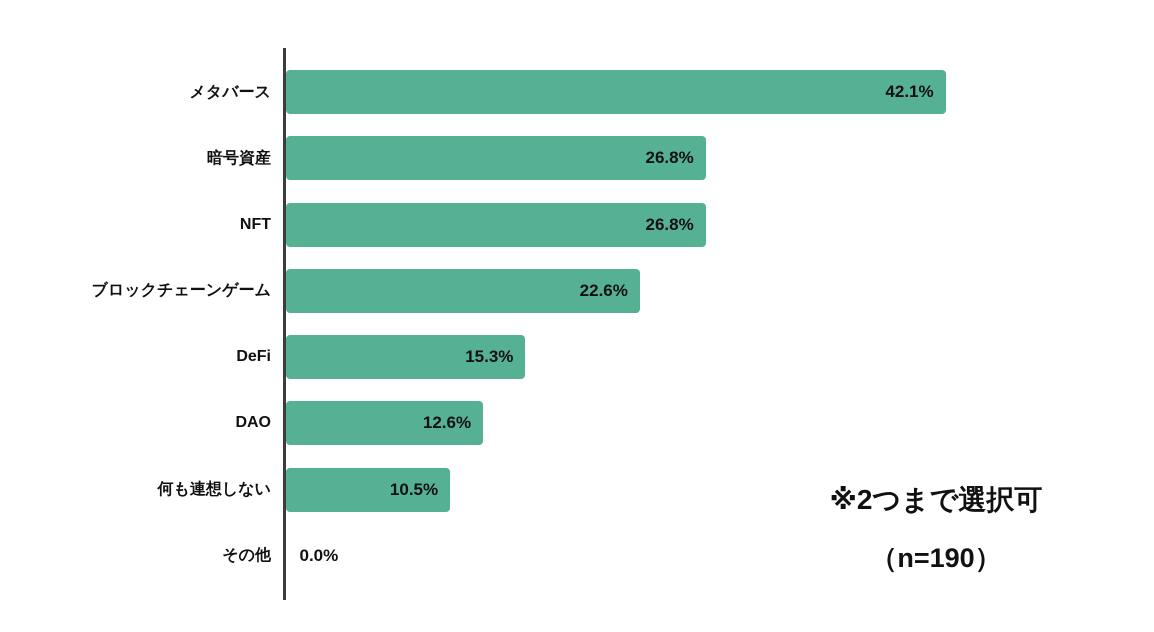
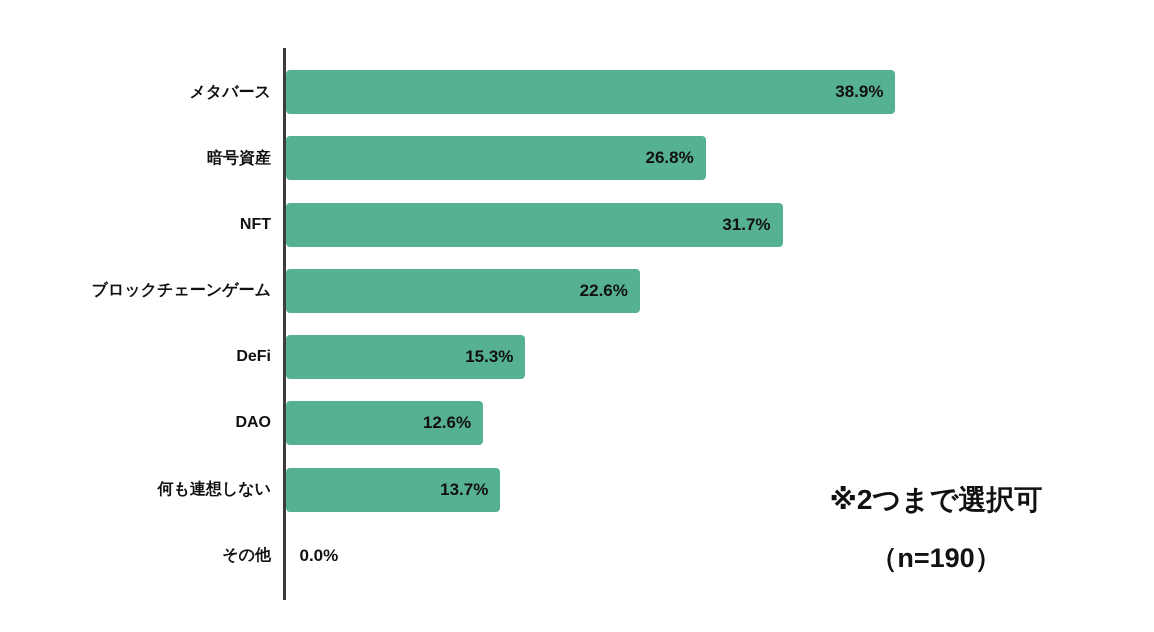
メタバース: 42.1% -> 38.9%
NFT: 26.8% -> 31.7%
何も連想しない: 10.5% -> 13.7%
